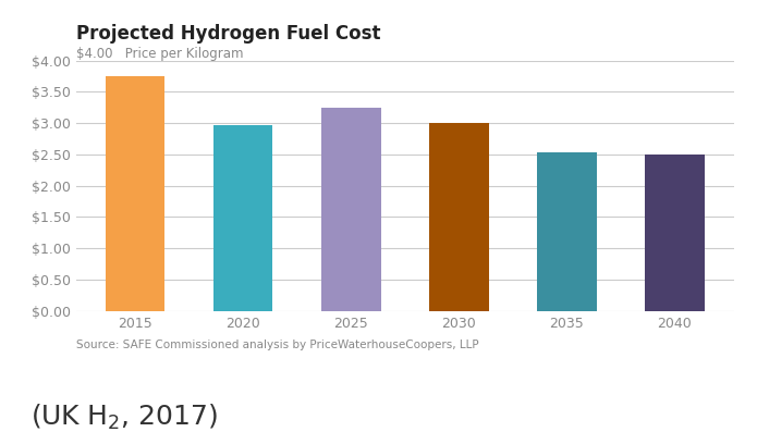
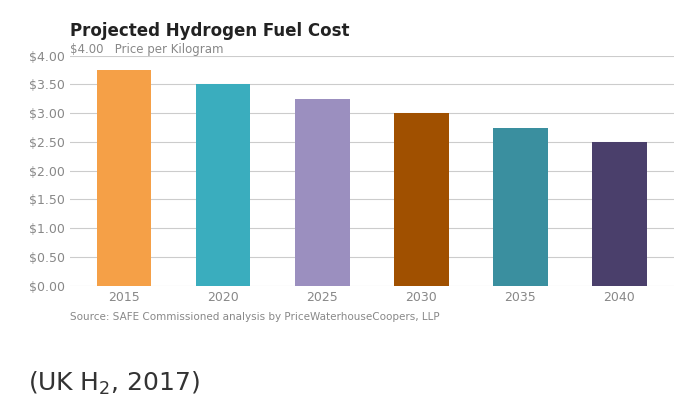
2020: $2.96 -> $3.50
2035: $2.54 -> $2.75
